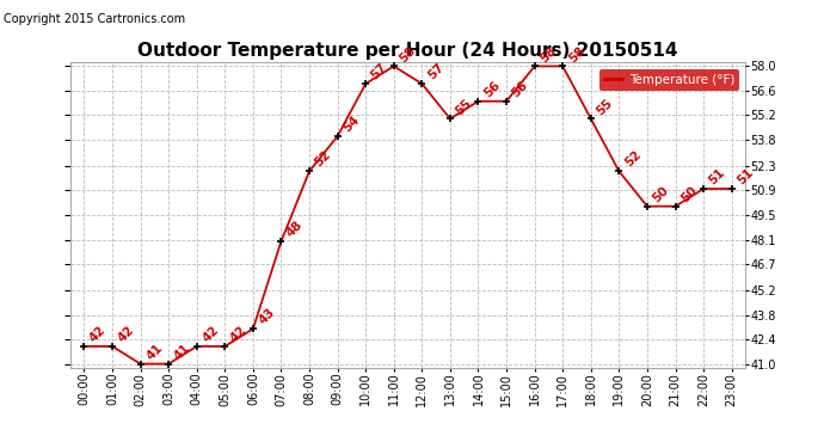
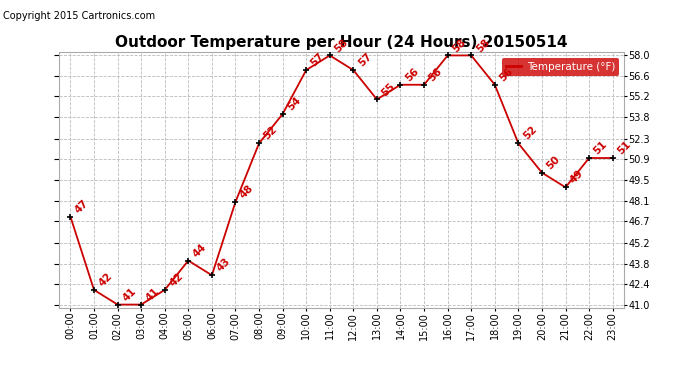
00:00: 42 -> 47
05:00: 42 -> 44
18:00: 55 -> 56
21:00: 50 -> 49
